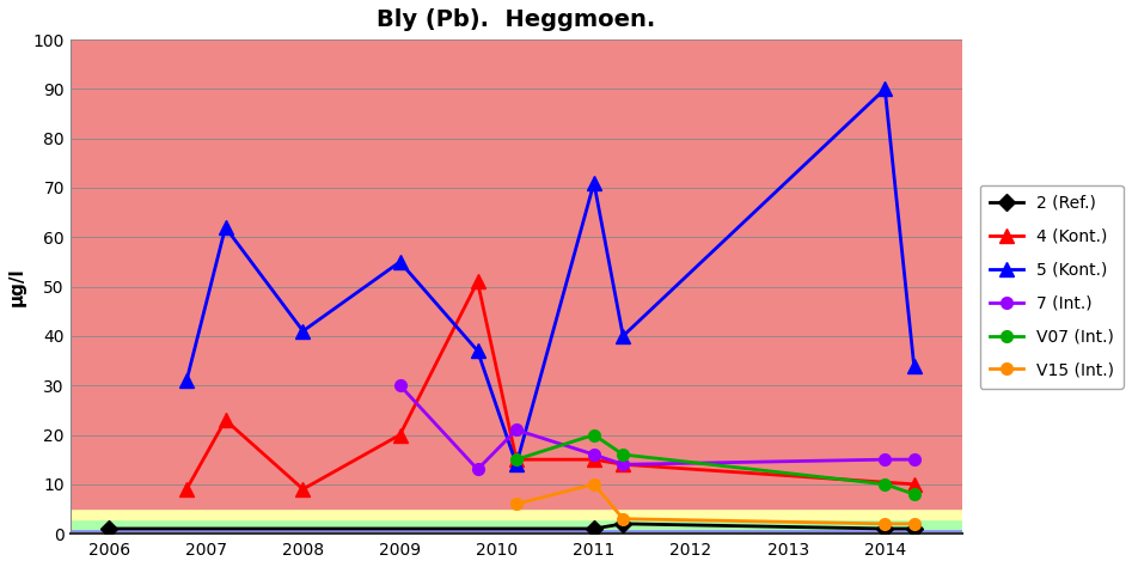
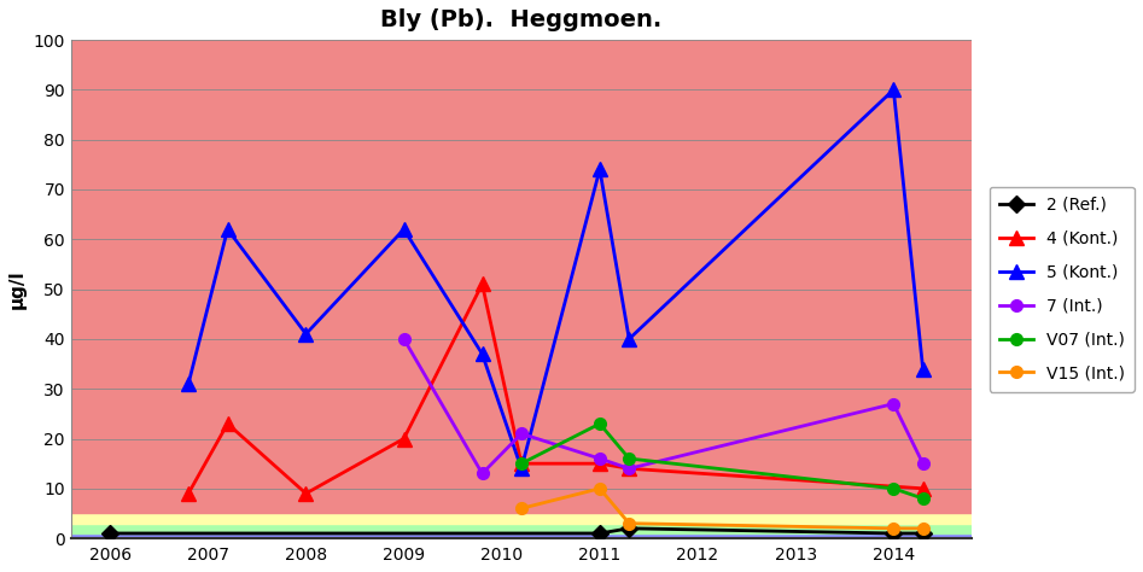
5 (Kont.)/2009: 55 -> 62
7 (Int.)/2009: 30 -> 40
5 (Kont.)/2011: 71 -> 74
V07 (Int.)/2011: 20 -> 23
7 (Int.)/2014: 15 -> 27
